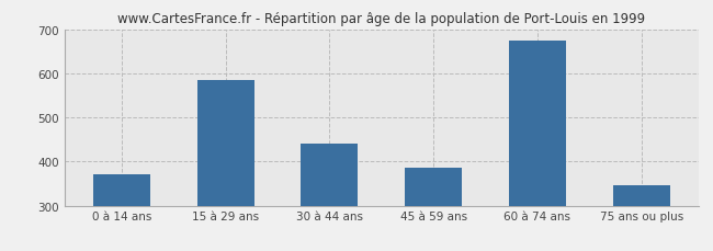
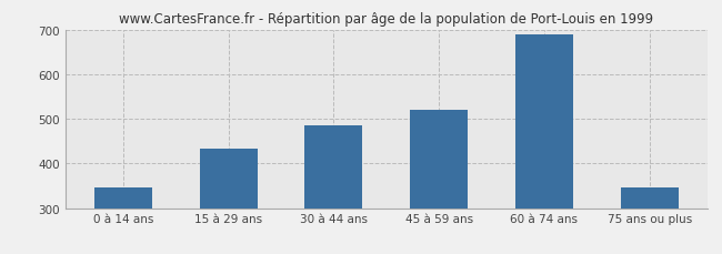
0 à 14 ans: 370 -> 347
15 à 29 ans: 585 -> 433
30 à 44 ans: 440 -> 485
45 à 59 ans: 385 -> 520
60 à 74 ans: 675 -> 688
